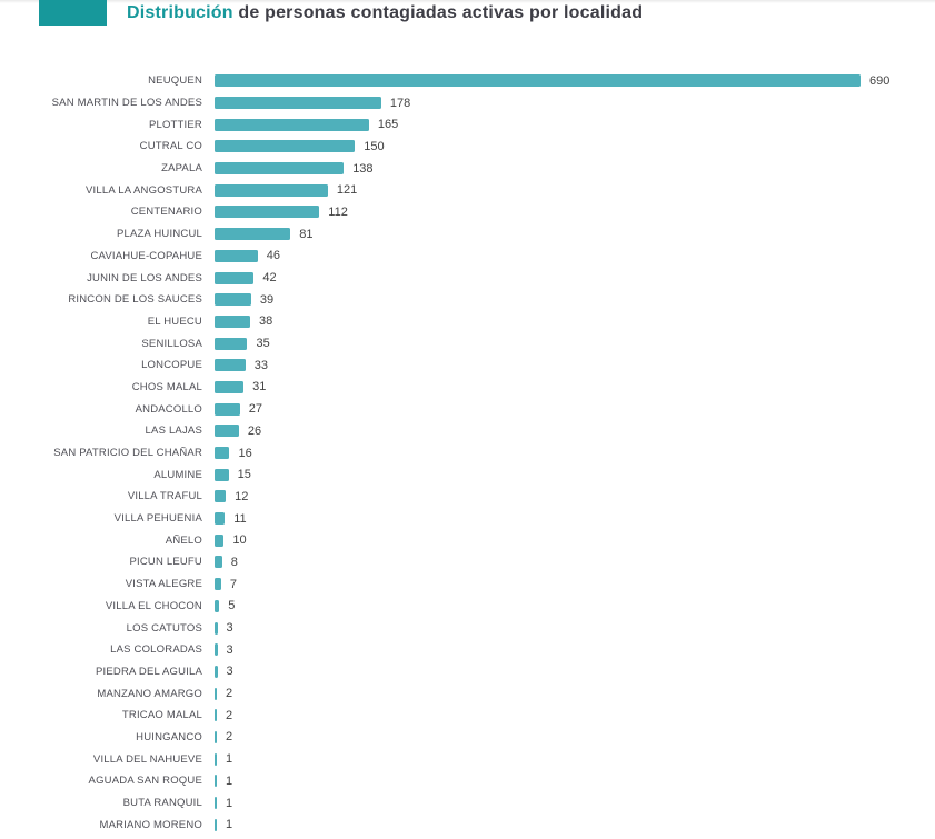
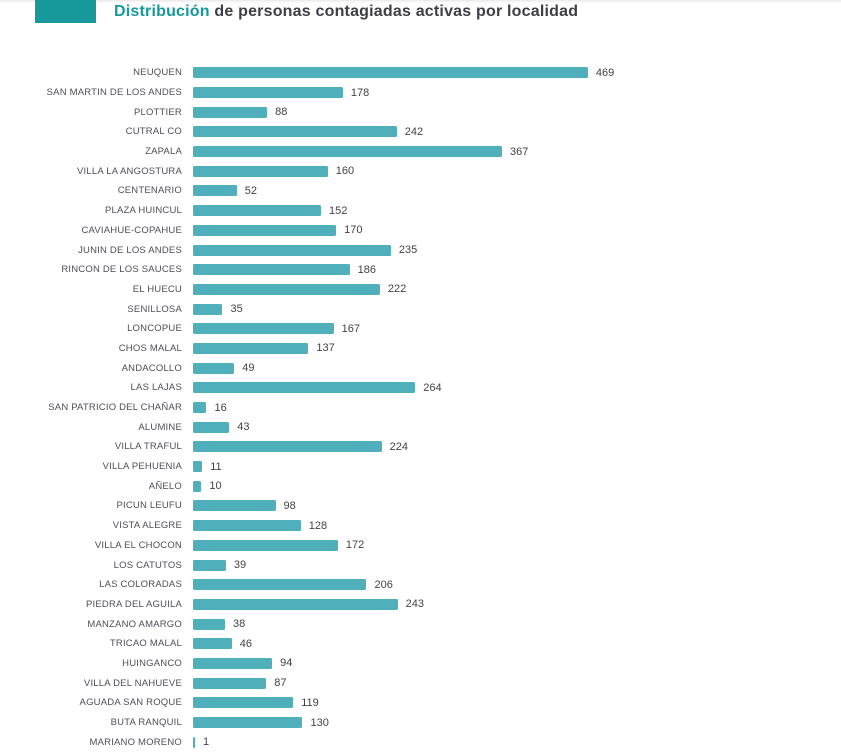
NEUQUEN: 690 -> 469
PLOTTIER: 165 -> 88
CUTRAL CO: 150 -> 242
ZAPALA: 138 -> 367
VILLA LA ANGOSTURA: 121 -> 160
CENTENARIO: 112 -> 52
PLAZA HUINCUL: 81 -> 152
CAVIAHUE-COPAHUE: 46 -> 170
JUNIN DE LOS ANDES: 42 -> 235
RINCON DE LOS SAUCES: 39 -> 186
EL HUECU: 38 -> 222
LONCOPUE: 33 -> 167
CHOS MALAL: 31 -> 137
ANDACOLLO: 27 -> 49
LAS LAJAS: 26 -> 264
ALUMINE: 15 -> 43
VILLA TRAFUL: 12 -> 224
PICUN LEUFU: 8 -> 98
VISTA ALEGRE: 7 -> 128
VILLA EL CHOCON: 5 -> 172
LOS CATUTOS: 3 -> 39
LAS COLORADAS: 3 -> 206
PIEDRA DEL AGUILA: 3 -> 243
MANZANO AMARGO: 2 -> 38
TRICAO MALAL: 2 -> 46
HUINGANCO: 2 -> 94
VILLA DEL NAHUEVE: 1 -> 87
AGUADA SAN ROQUE: 1 -> 119
BUTA RANQUIL: 1 -> 130
